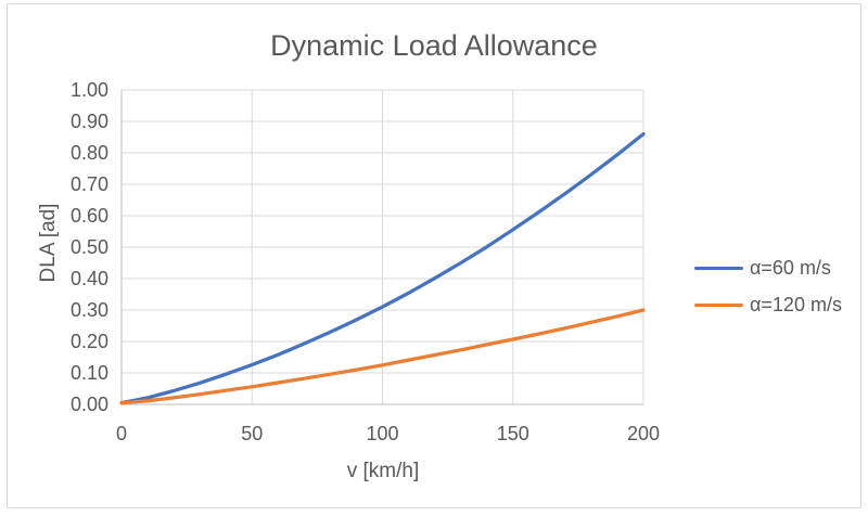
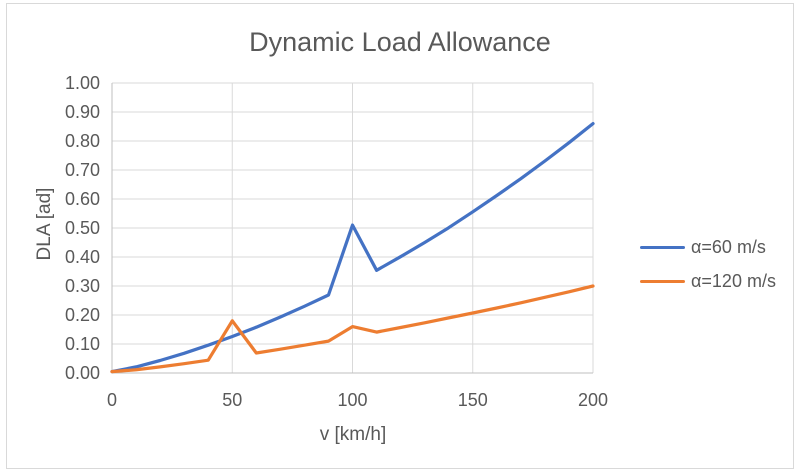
α=120 m/s/50: 0.06 -> 0.18
α=60 m/s/100: 0.31 -> 0.51
α=120 m/s/100: 0.12 -> 0.16
